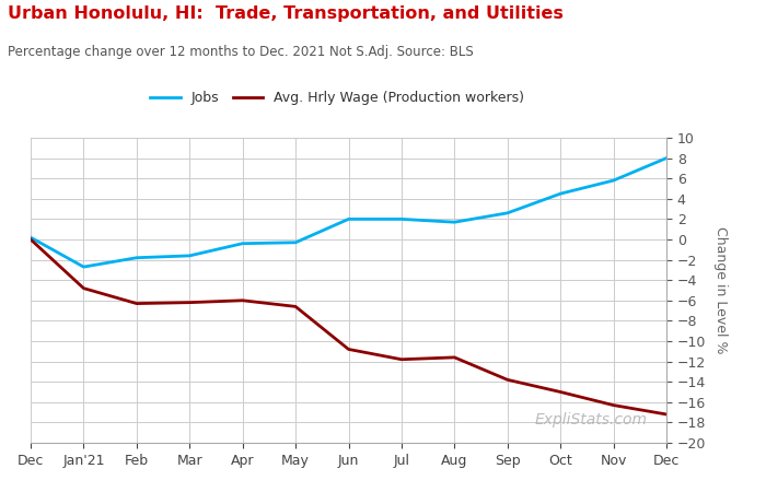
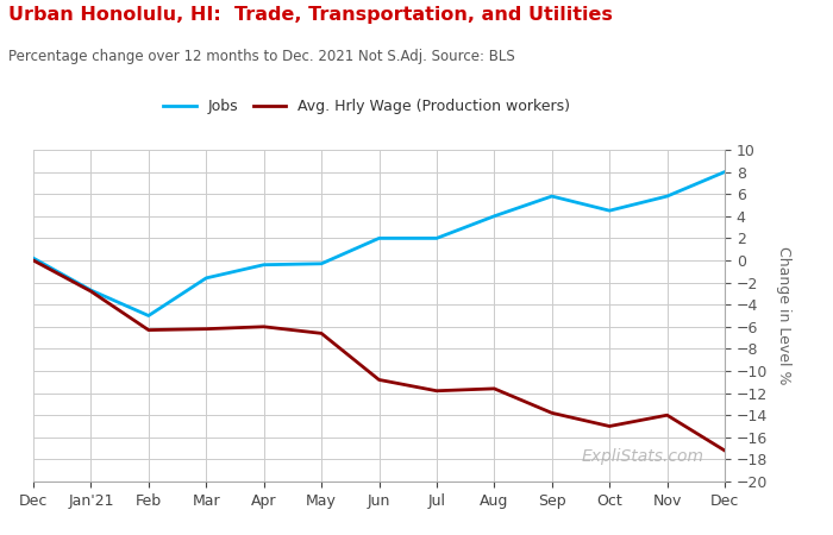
Avg. Hrly Wage (Production workers)/Jan'21: -4.8 -> -2.8
Jobs/Feb: -1.8 -> -5.0
Jobs/Aug: 1.7 -> 4.0
Jobs/Sep: 2.6 -> 5.8
Avg. Hrly Wage (Production workers)/Nov: -16.3 -> -14.0
